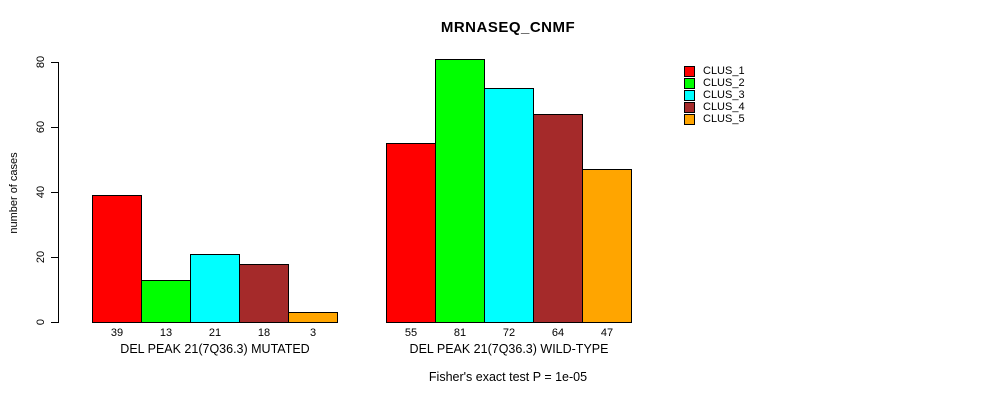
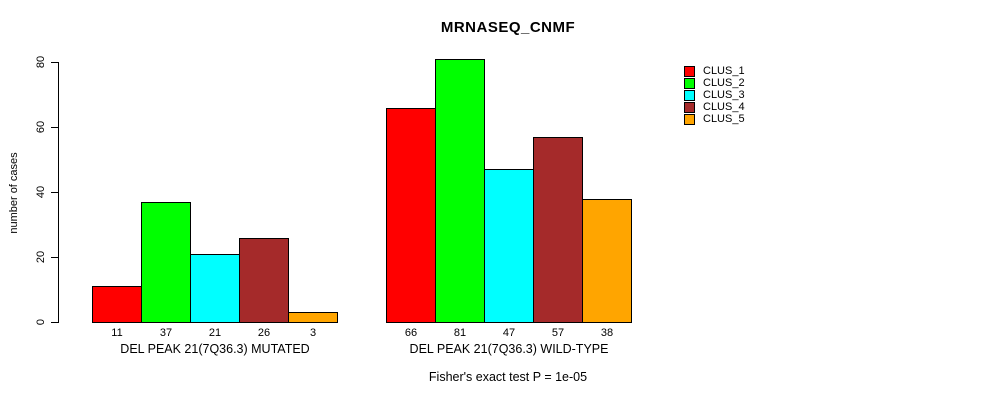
CLUS_1/DEL PEAK 21(7Q36.3) MUTATED: 39 -> 11
CLUS_2/DEL PEAK 21(7Q36.3) MUTATED: 13 -> 37
CLUS_4/DEL PEAK 21(7Q36.3) MUTATED: 18 -> 26
CLUS_1/DEL PEAK 21(7Q36.3) WILD-TYPE: 55 -> 66
CLUS_3/DEL PEAK 21(7Q36.3) WILD-TYPE: 72 -> 47
CLUS_4/DEL PEAK 21(7Q36.3) WILD-TYPE: 64 -> 57
CLUS_5/DEL PEAK 21(7Q36.3) WILD-TYPE: 47 -> 38
